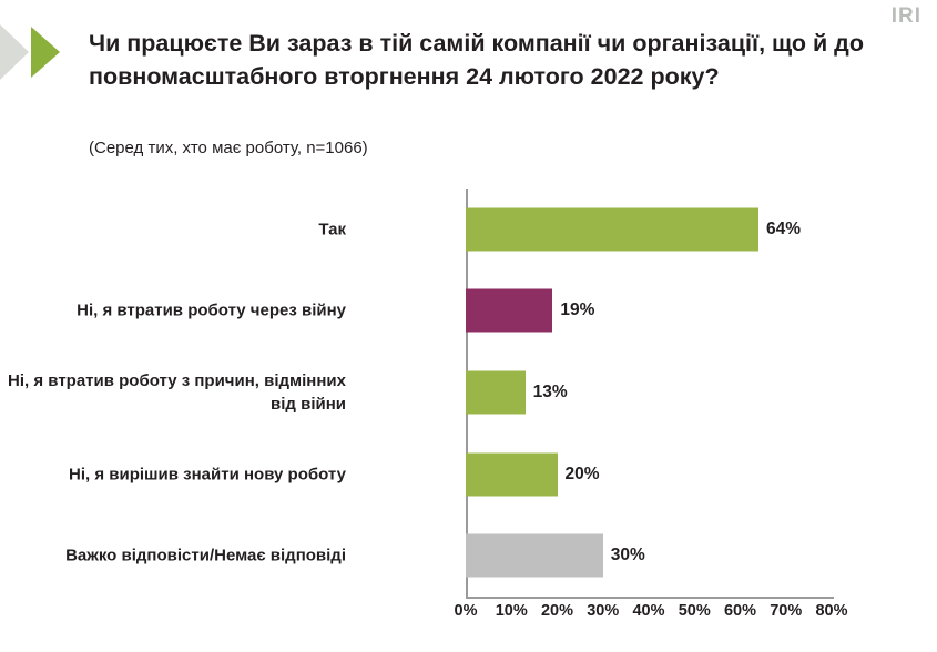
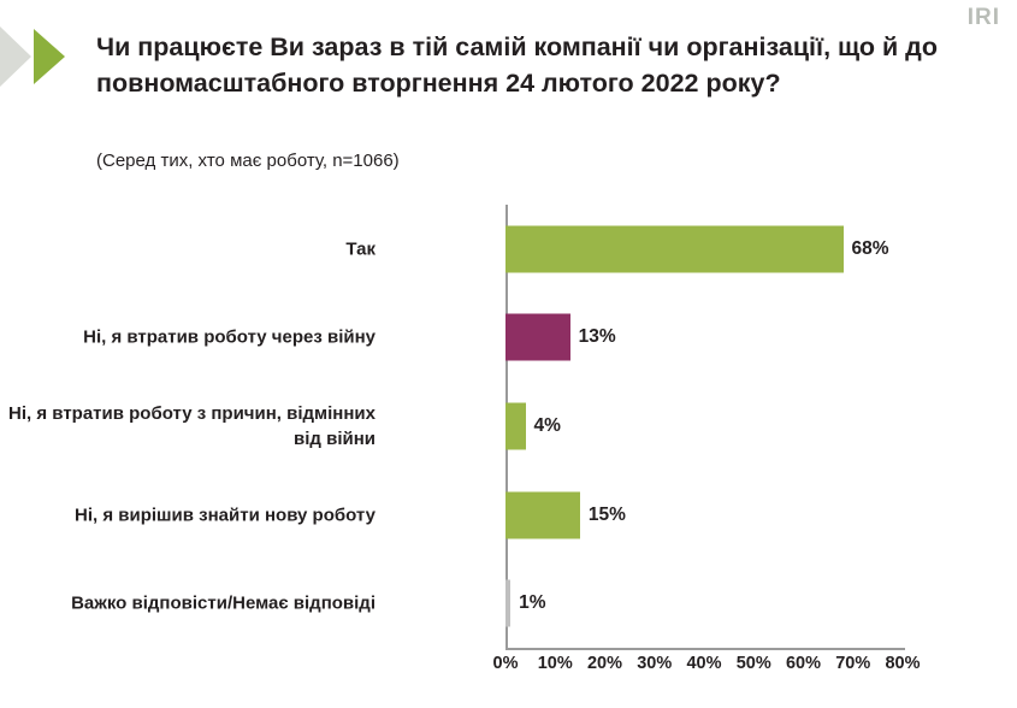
Так: 64% -> 68%
Ні, я втратив роботу через війну: 19% -> 13%
Ні, я втратив роботу з причин, відмінних від війни: 13% -> 4%
Ні, я вирішив знайти нову роботу: 20% -> 15%
Важко відповісти/Немає відповіді: 30% -> 1%
